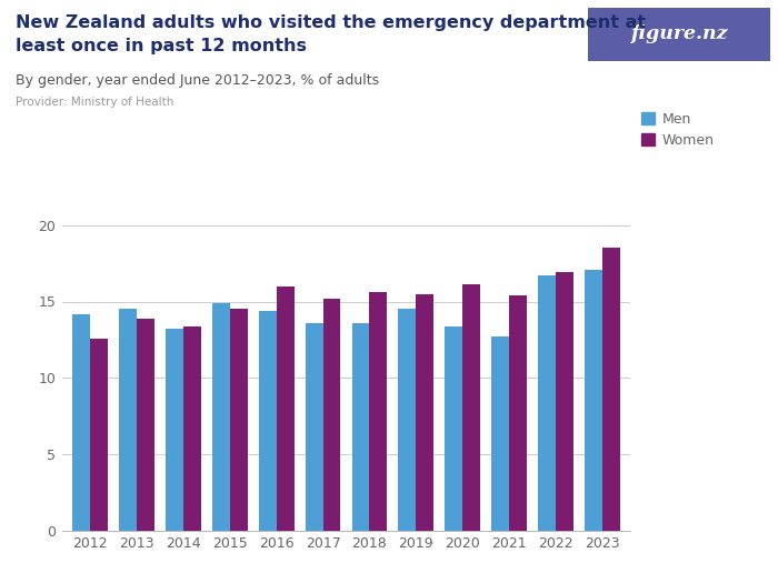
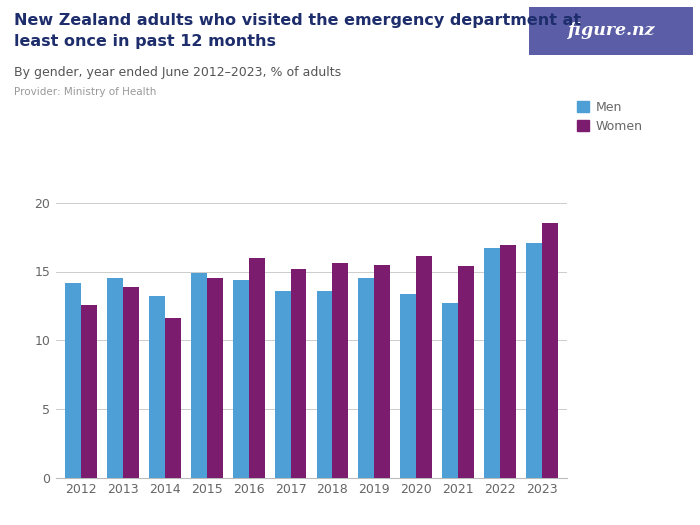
Women/2014: 13.4 -> 11.6
